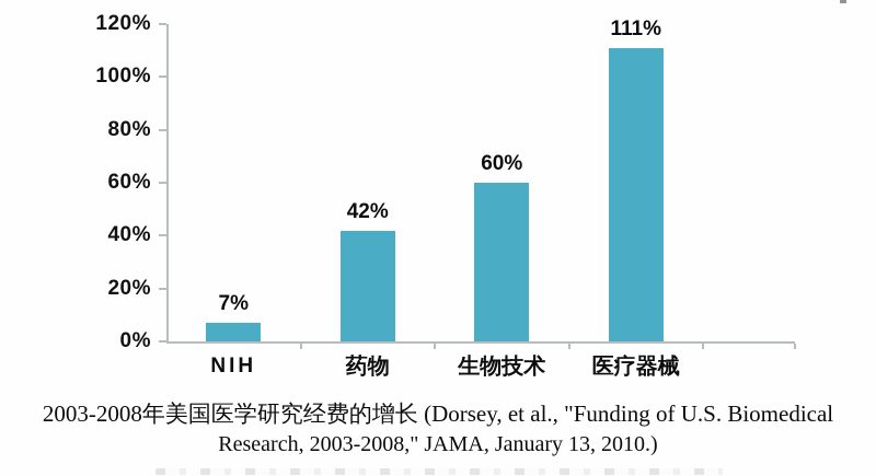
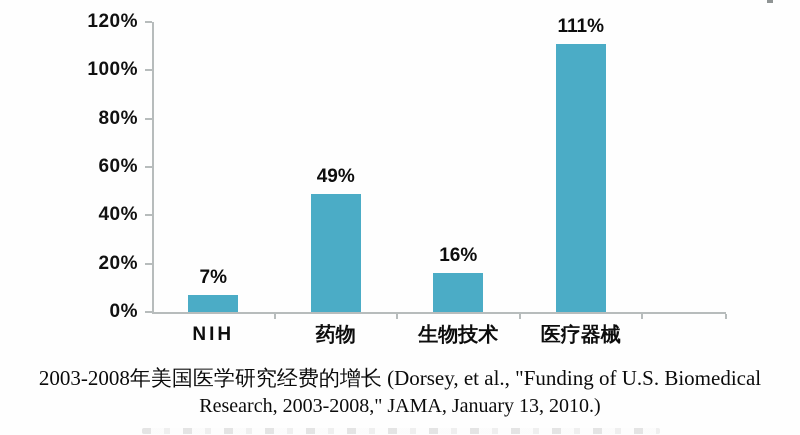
药物: 42% -> 49%
生物技术: 60% -> 16%
